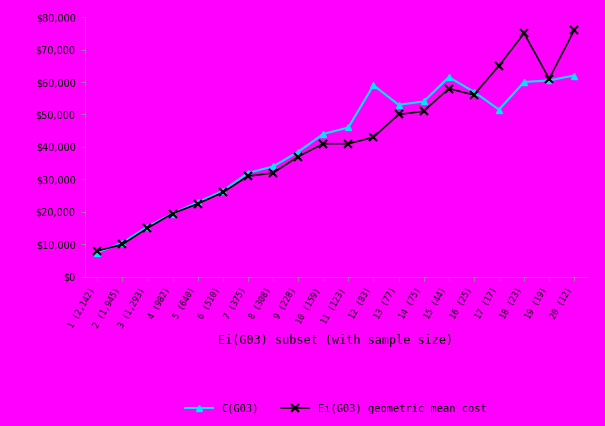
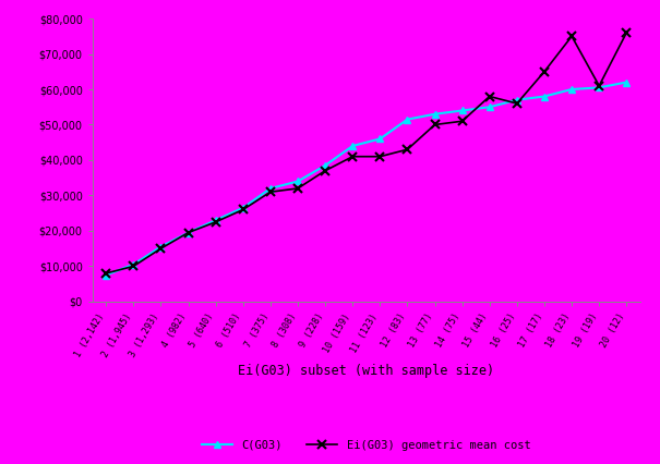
C(G03)/12 (83): $59,000 -> $51,500
C(G03)/15 (44): $61,500 -> $55,000
C(G03)/17 (17): $51,500 -> $58,000
